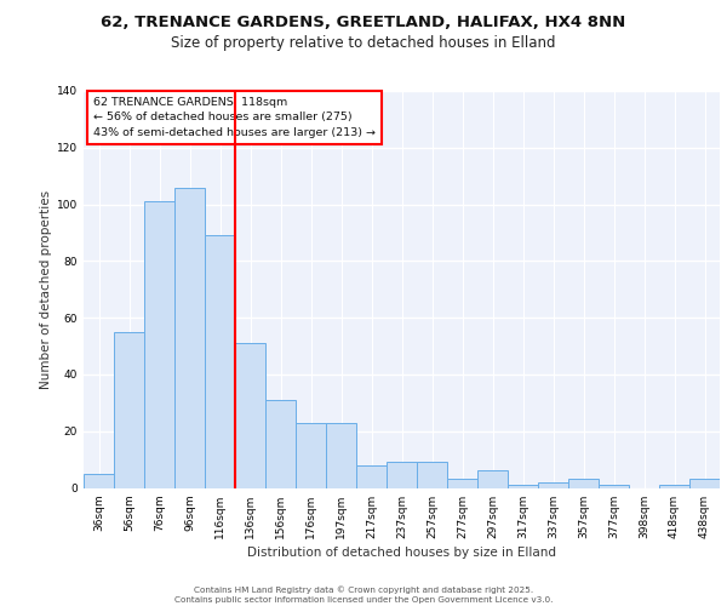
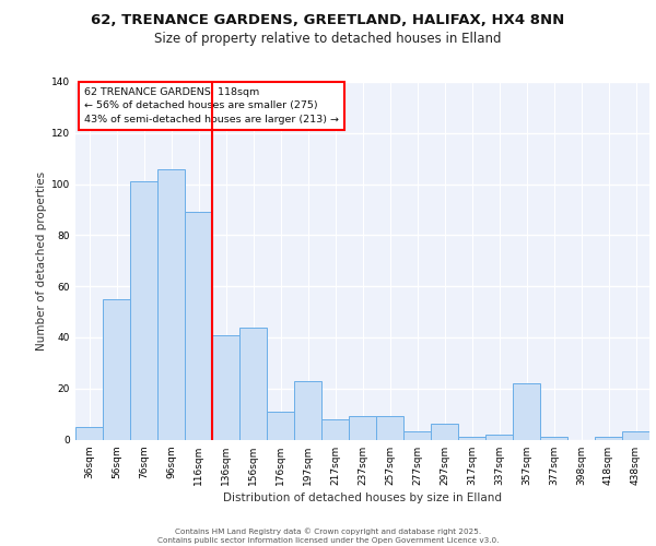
136sqm: 51 -> 41
156sqm: 31 -> 44
176sqm: 23 -> 11
357sqm: 3 -> 22
